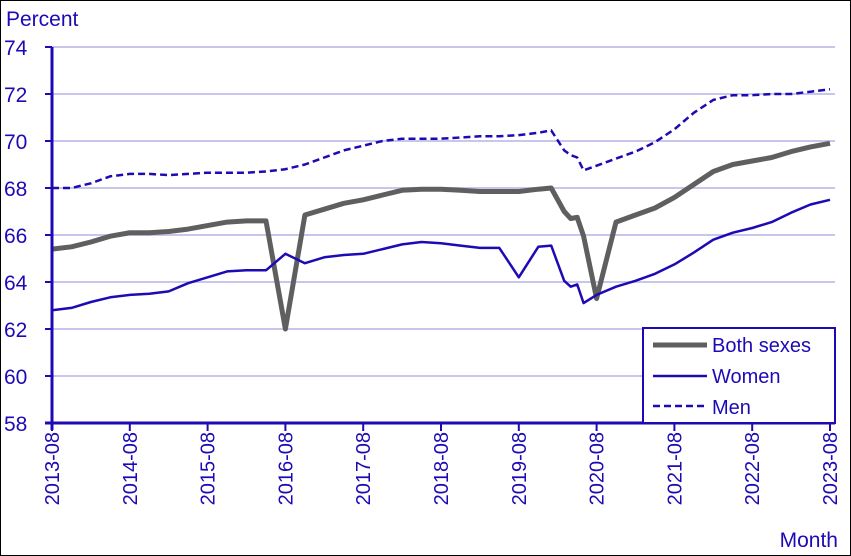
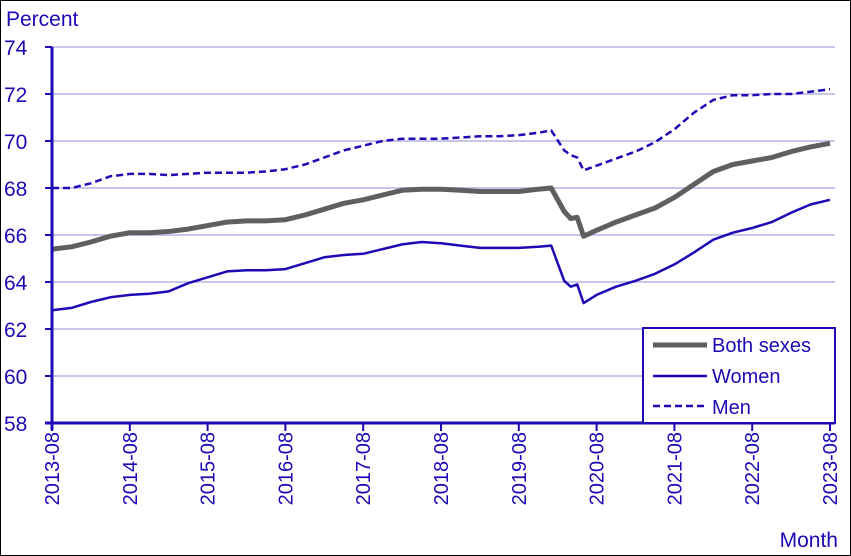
Both sexes/2016-08: 62.0 -> 66.7
Women/2016-08: 65.2 -> 64.5
Women/2019-08: 64.2 -> 65.5
Both sexes/2020-08: 63.3 -> 66.2
